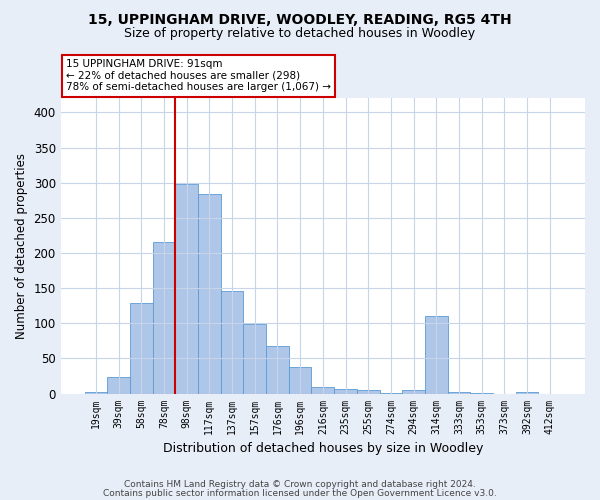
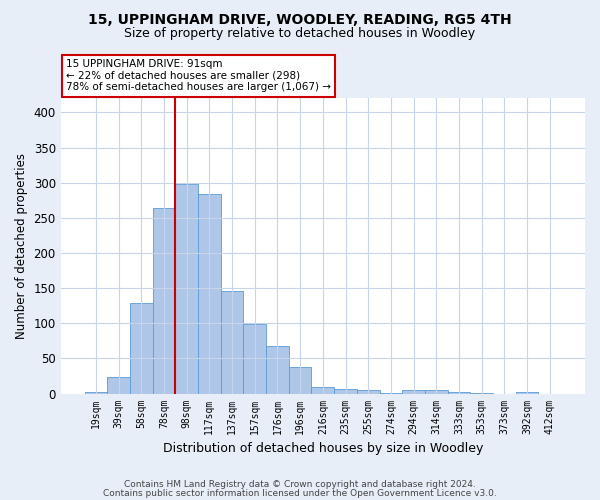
78sqm: 216 -> 264
314sqm: 110 -> 5
